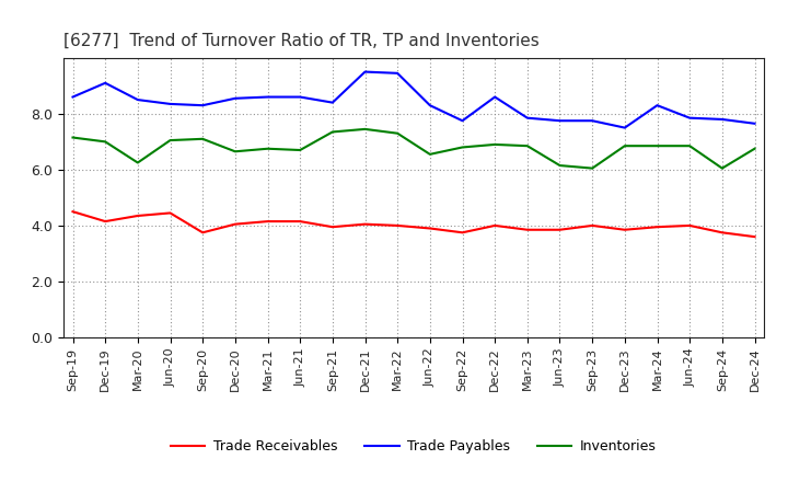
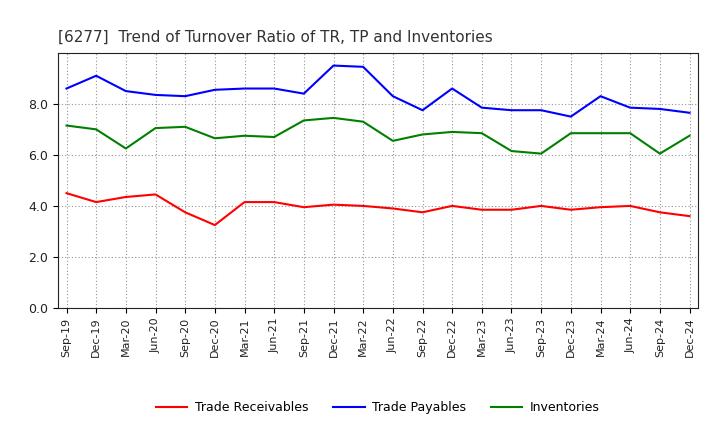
Trade Receivables/Dec-20: 4.05 -> 3.25
